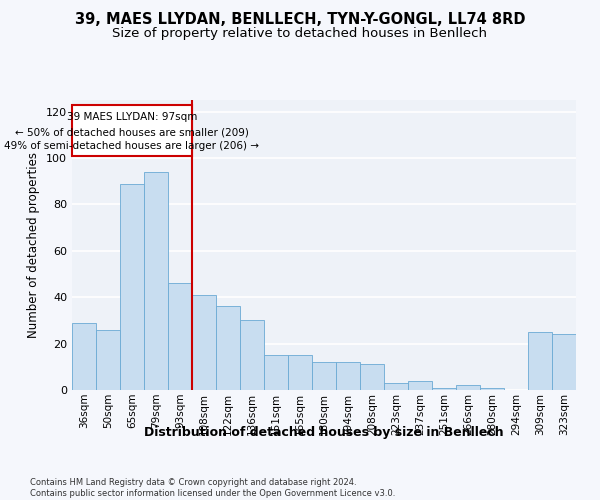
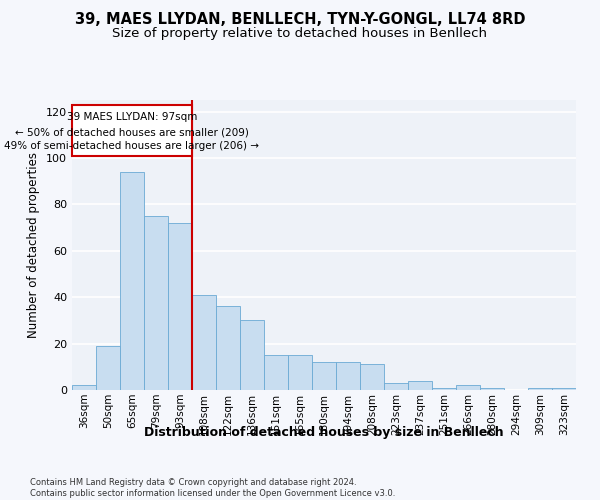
36sqm: 29 -> 2
50sqm: 26 -> 19
65sqm: 89 -> 94
79sqm: 94 -> 75
93sqm: 46 -> 72
309sqm: 25 -> 1
323sqm: 24 -> 1
